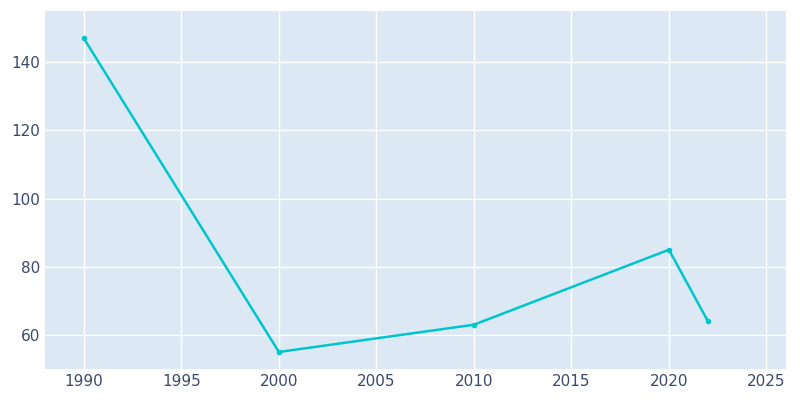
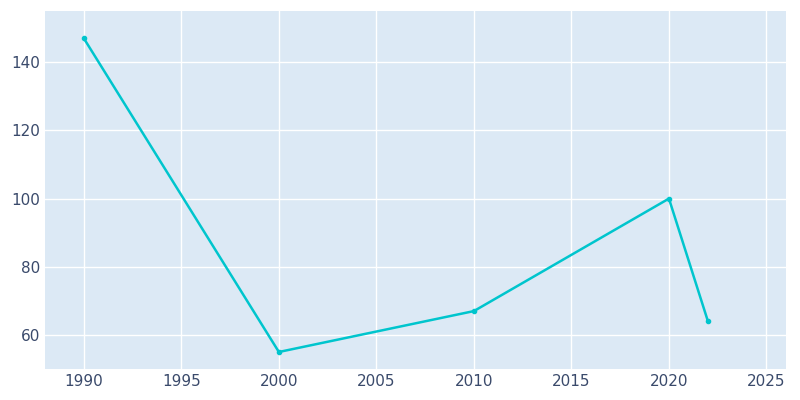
2010: 63 -> 67
2020: 85 -> 100
